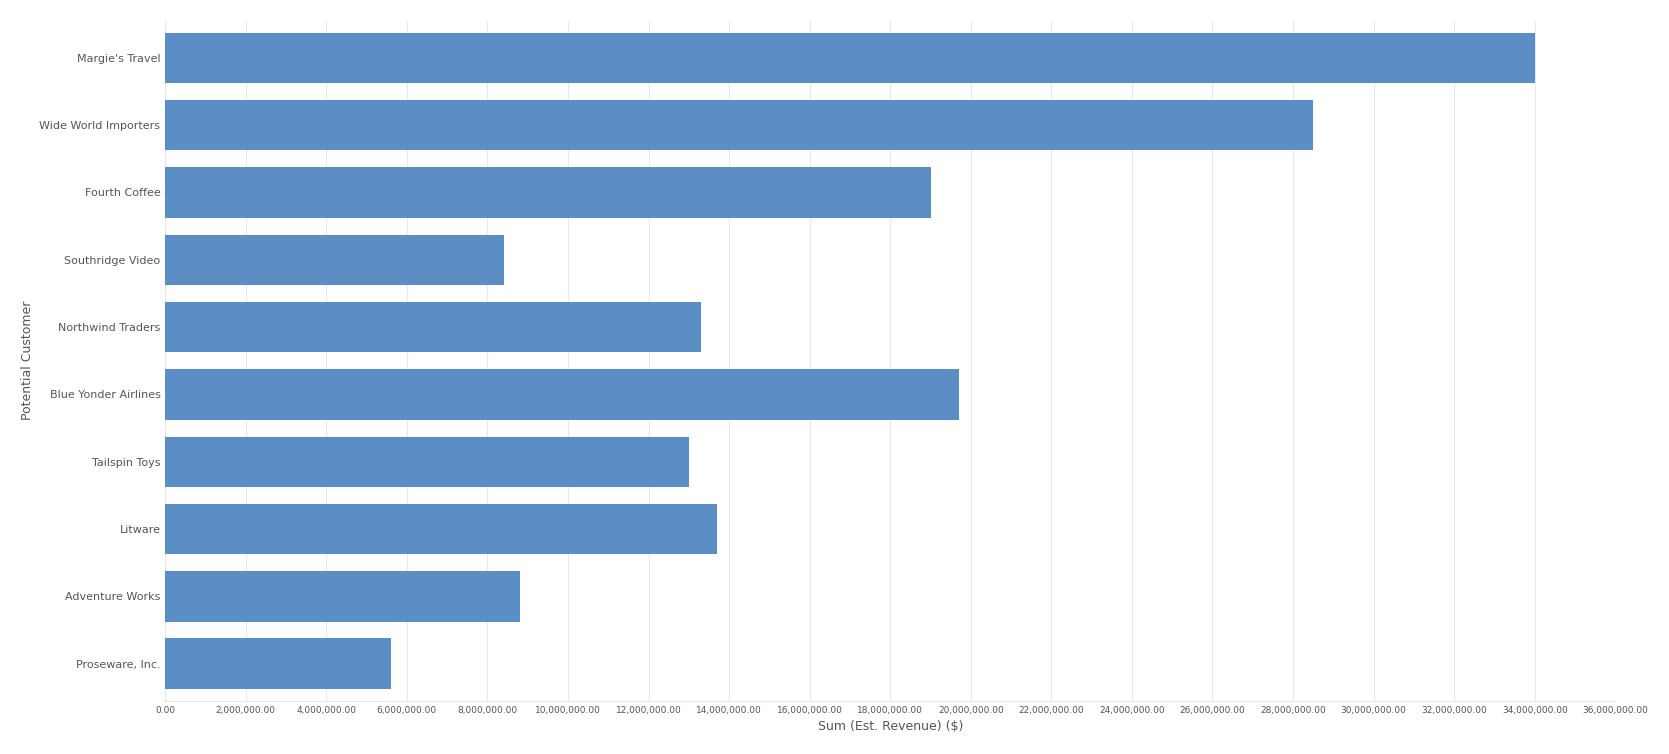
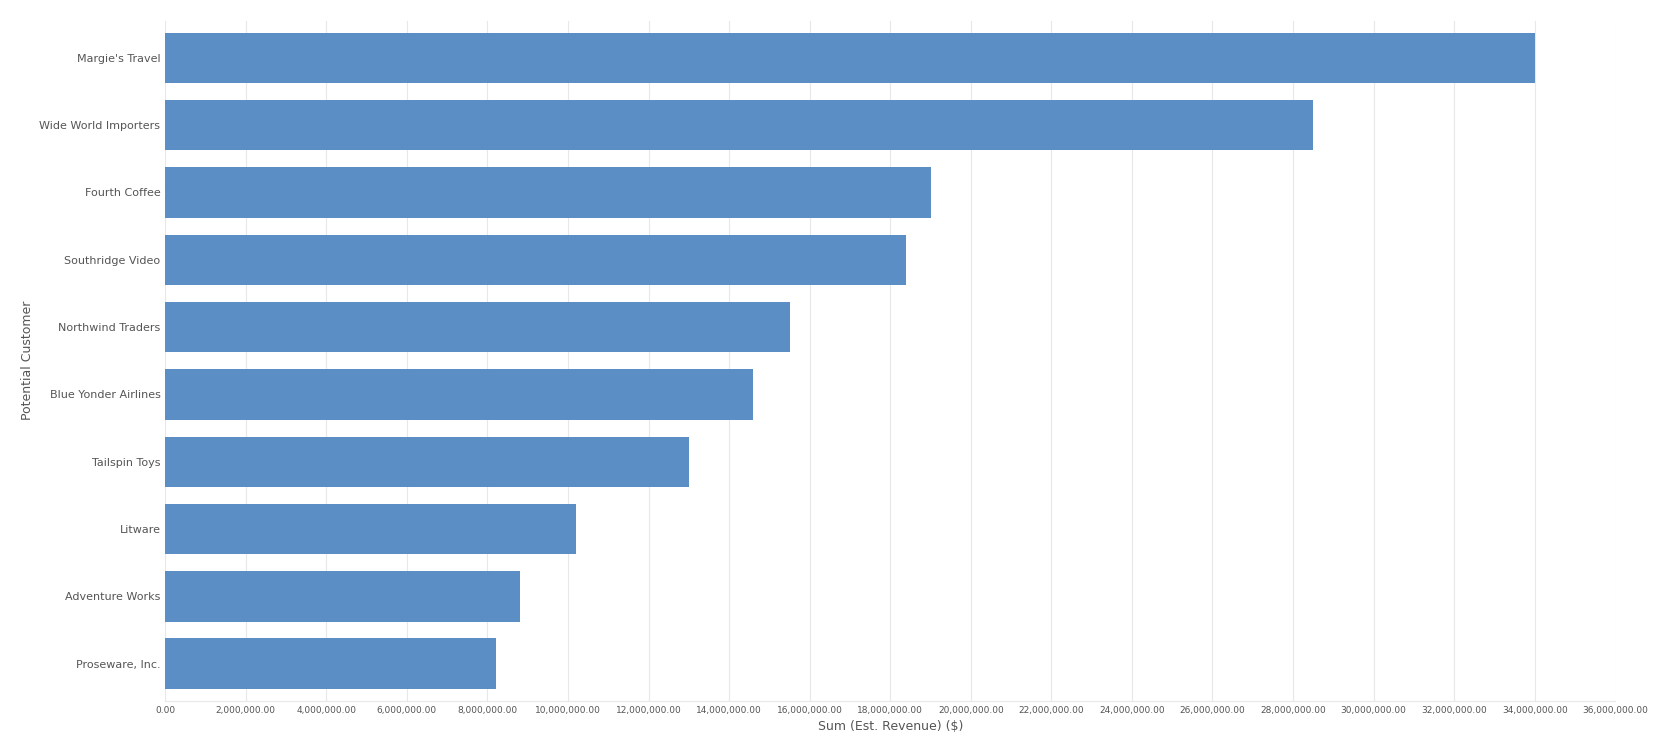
Southridge Video: 8,400,000 -> 18,400,000
Northwind Traders: 13,300,000 -> 15,500,000
Blue Yonder Airlines: 19,700,000 -> 14,600,000
Litware: 13,700,000 -> 10,200,000
Proseware, Inc.: 5,600,000 -> 8,200,000
